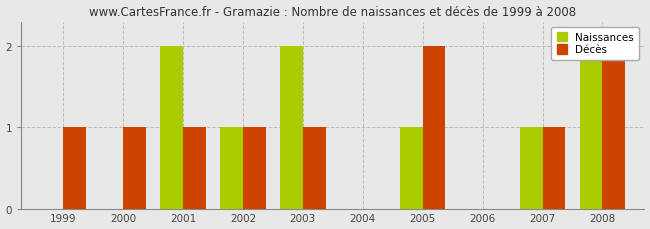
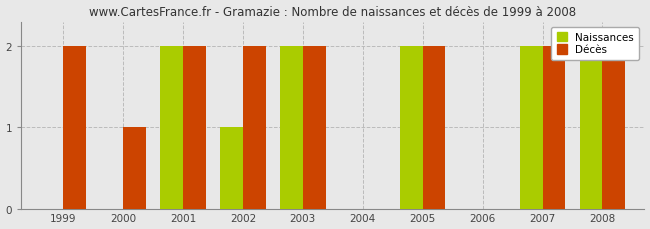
Décès/1999: 1 -> 2
Décès/2001: 1 -> 2
Décès/2002: 1 -> 2
Décès/2003: 1 -> 2
Naissances/2005: 1 -> 2
Naissances/2007: 1 -> 2
Décès/2007: 1 -> 2
